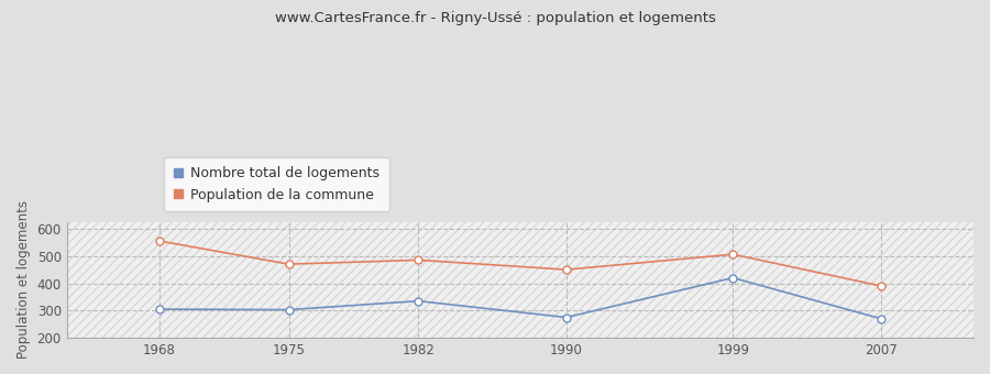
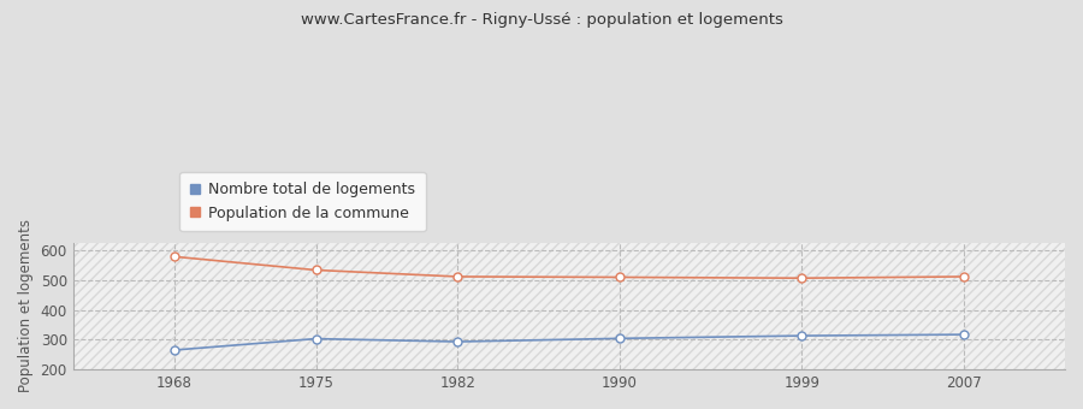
Nombre total de logements/1968: 305 -> 265
Population de la commune/1968: 555 -> 578
Population de la commune/1975: 470 -> 533
Nombre total de logements/1982: 335 -> 293
Population de la commune/1982: 485 -> 511
Nombre total de logements/1990: 275 -> 304
Population de la commune/1990: 450 -> 509
Nombre total de logements/1999: 420 -> 313
Nombre total de logements/2007: 270 -> 317
Population de la commune/2007: 390 -> 511
